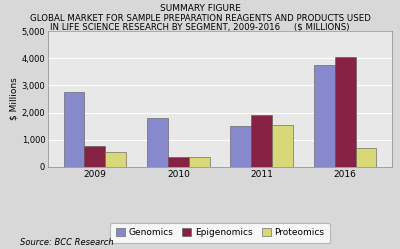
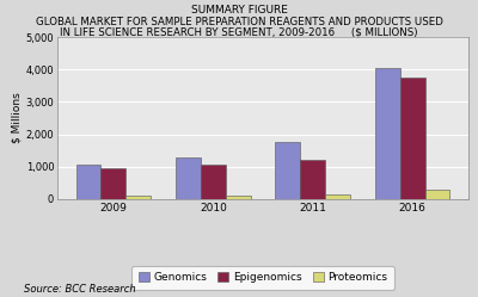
Genomics/2009: 2,750 -> 1,050
Epigenomics/2009: 750 -> 950
Proteomics/2009: 550 -> 100
Genomics/2010: 1,800 -> 1,300
Epigenomics/2010: 350 -> 1,050
Proteomics/2010: 350 -> 120
Genomics/2011: 1,500 -> 1,750
Epigenomics/2011: 1,900 -> 1,200
Proteomics/2011: 1,550 -> 150
Genomics/2016: 3,750 -> 4,050
Epigenomics/2016: 4,050 -> 3,750
Proteomics/2016: 700 -> 300
